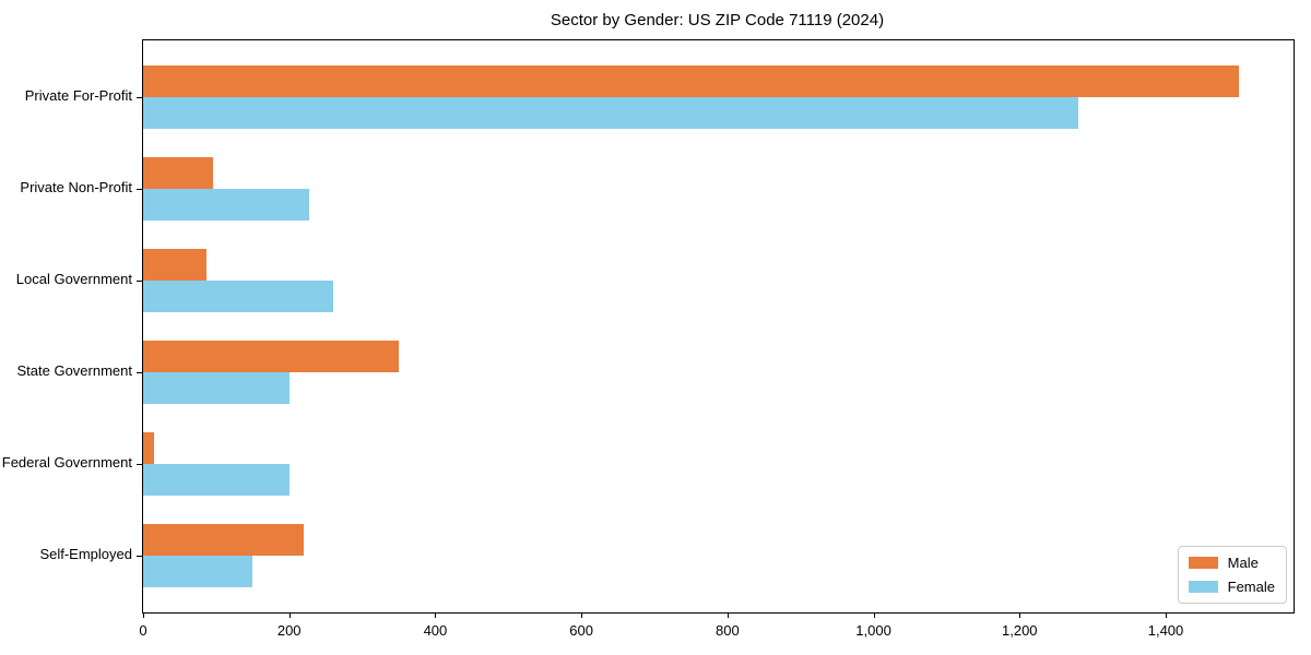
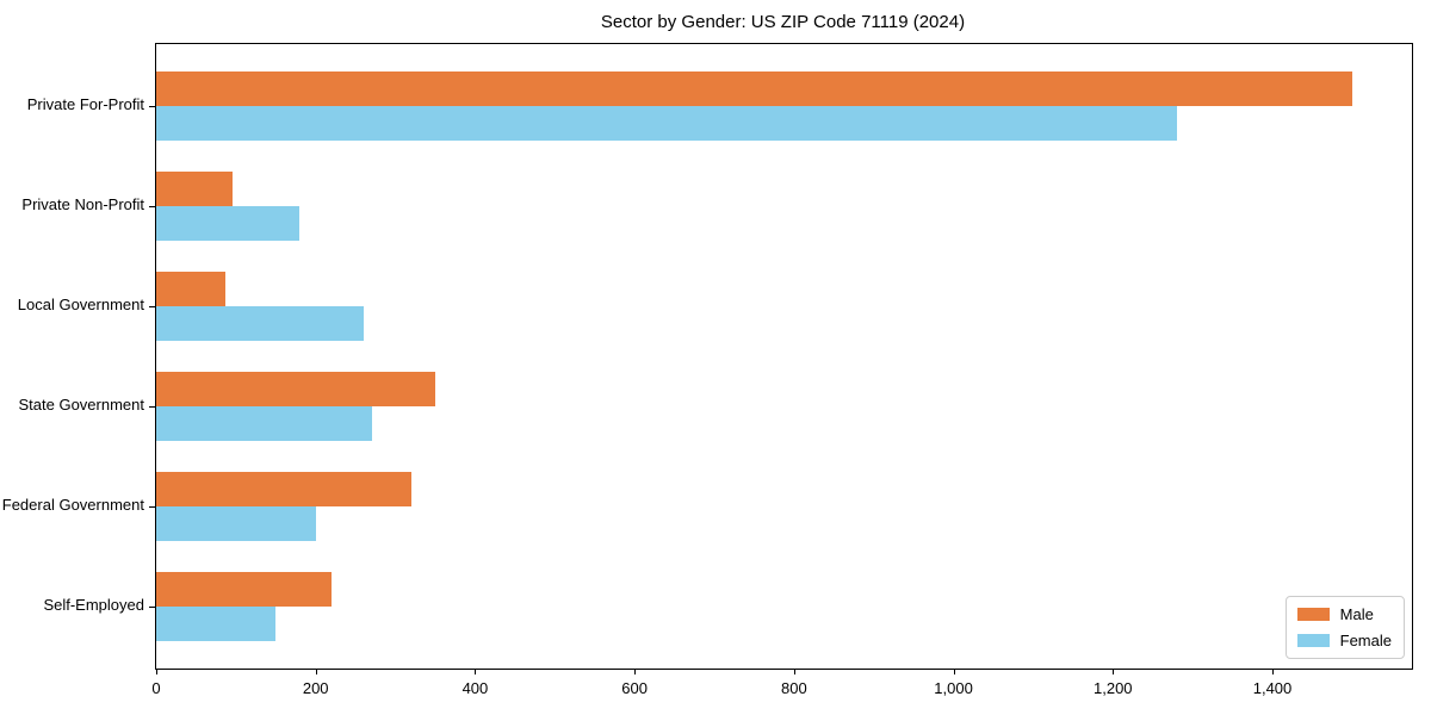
Female/Private Non-Profit: 230 -> 180
Female/State Government: 200 -> 270
Male/Federal Government: 20 -> 320
